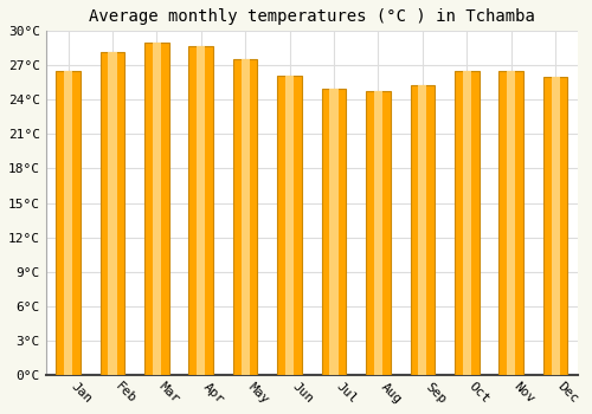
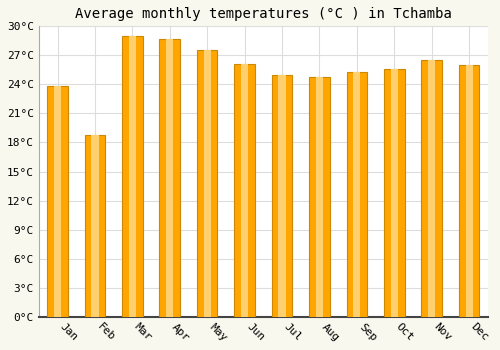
Jan: 26.5°C -> 23.8°C
Feb: 28.2°C -> 18.8°C
Oct: 26.5°C -> 25.6°C
